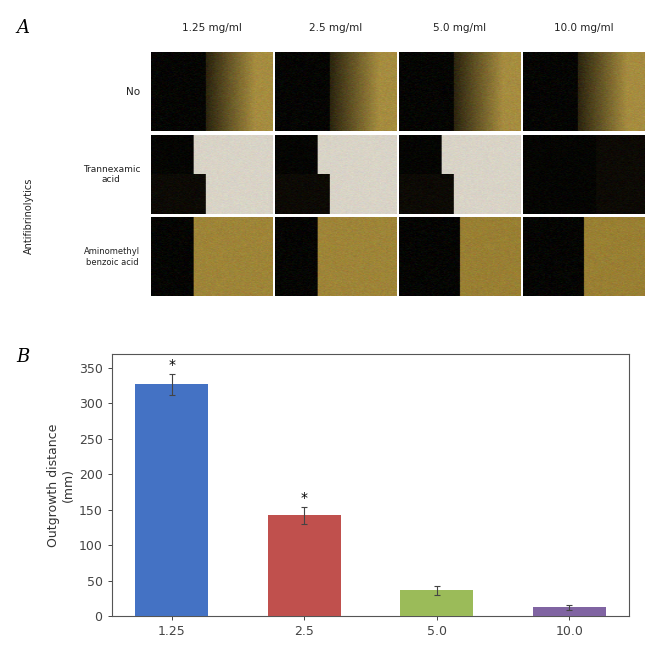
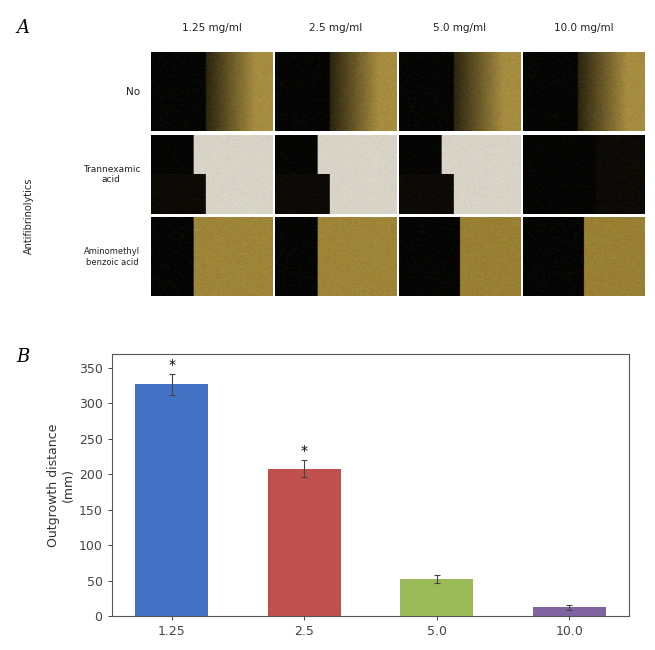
2.5: 142 -> 208
5.0: 36 -> 52
